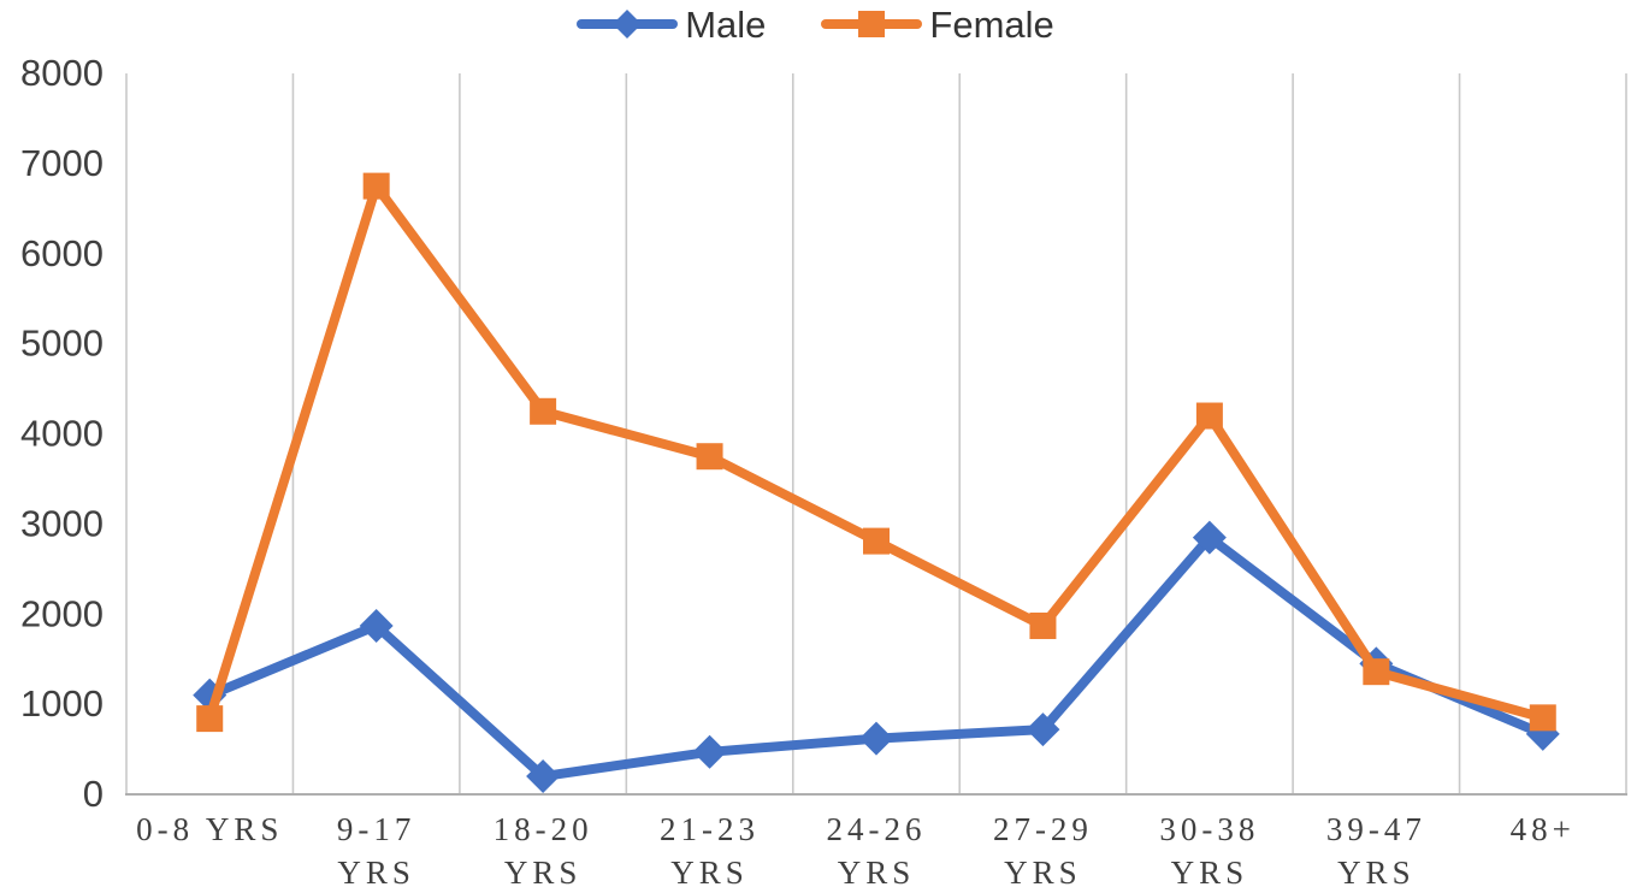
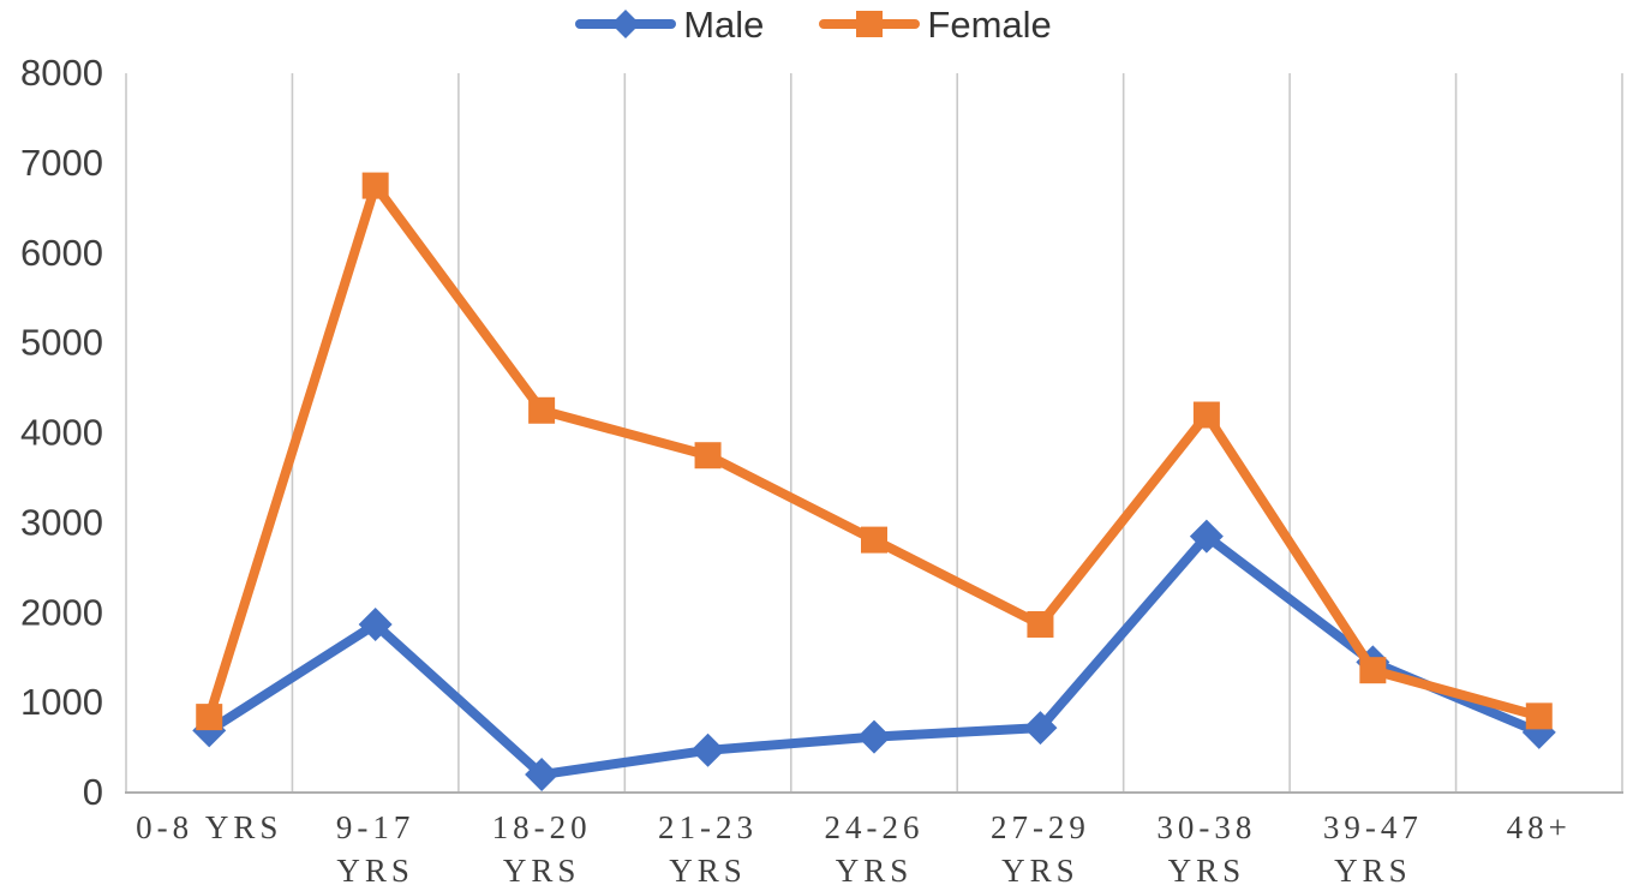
Male/0-8 YRS: 1100 -> 700
